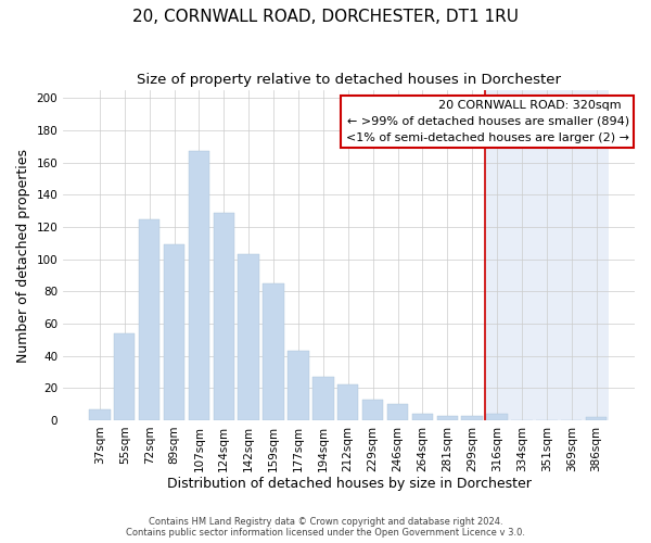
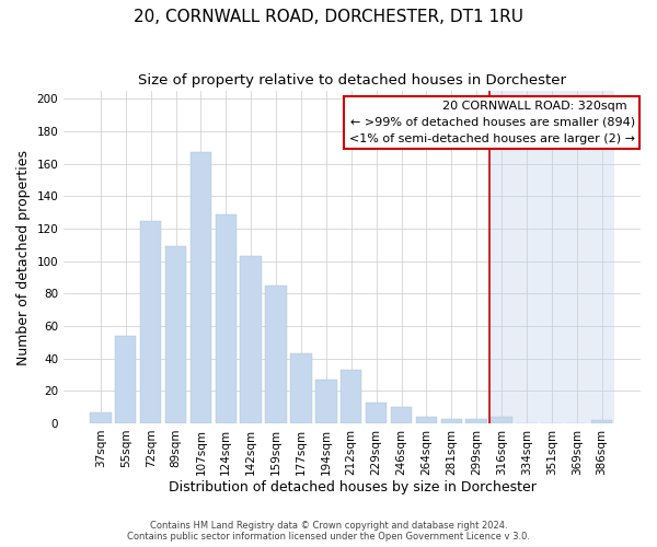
212sqm: 22 -> 33
